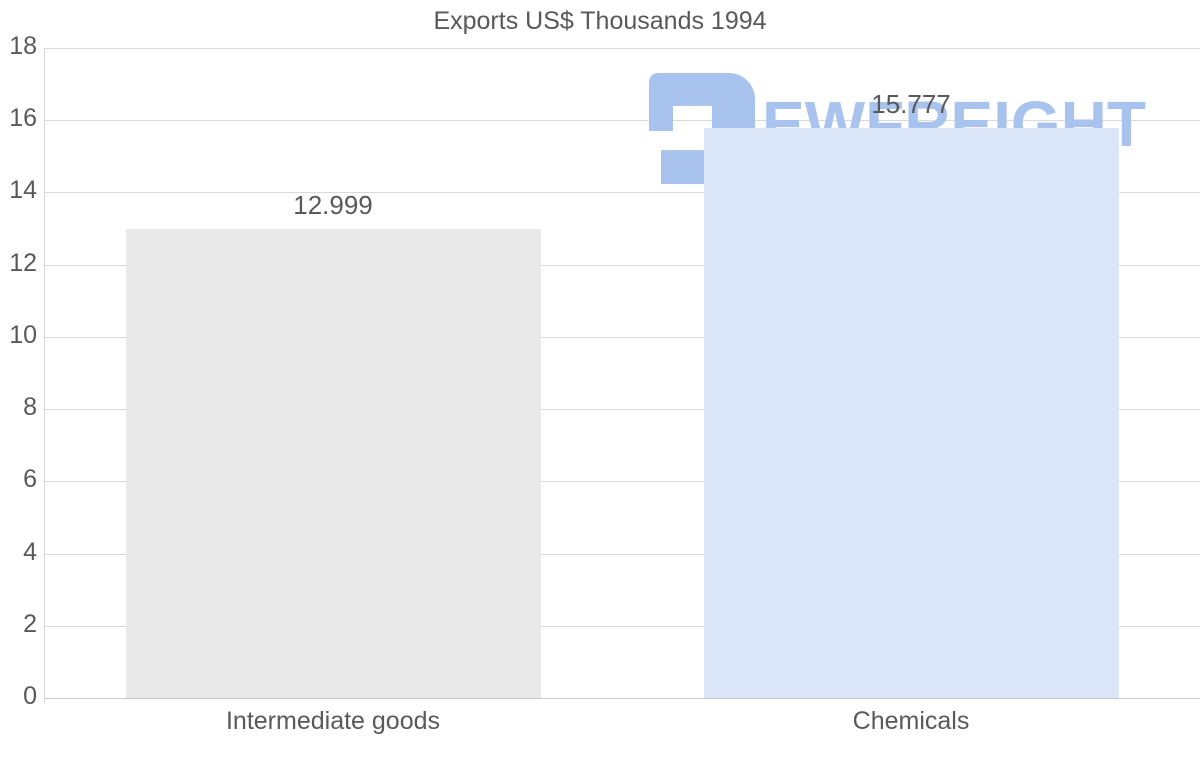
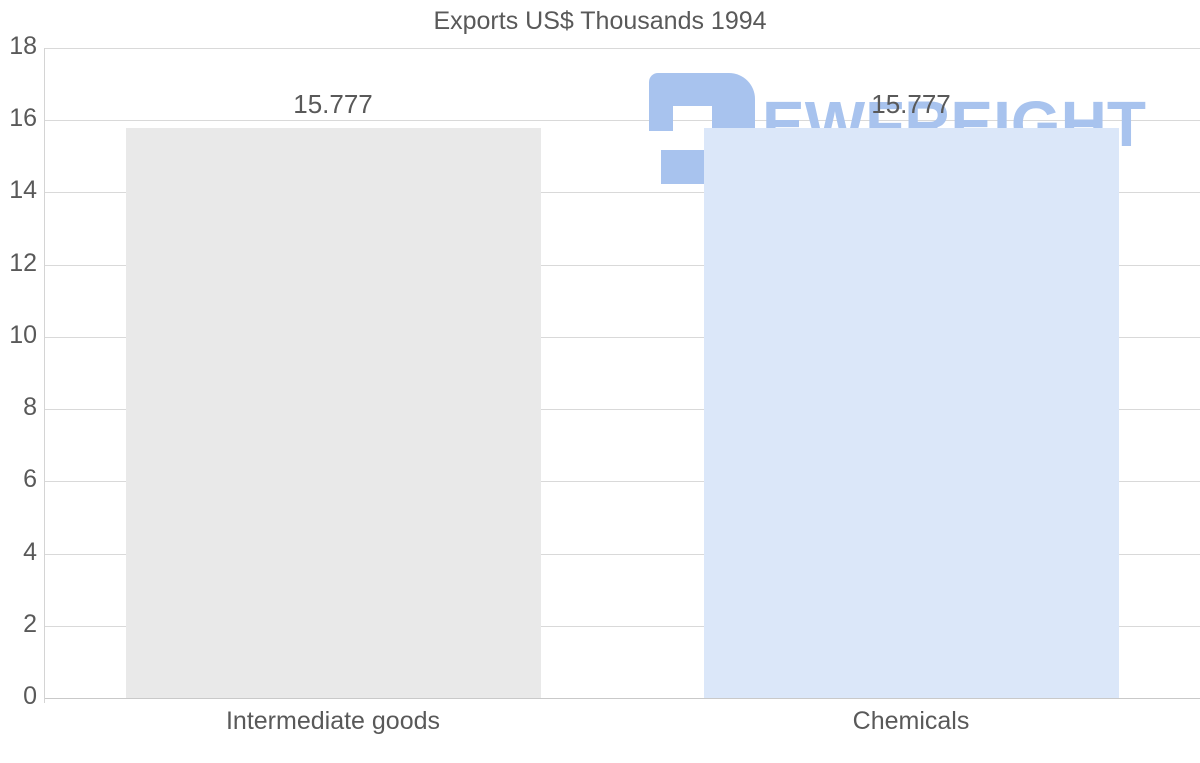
Intermediate goods: 12.999 -> 15.777
